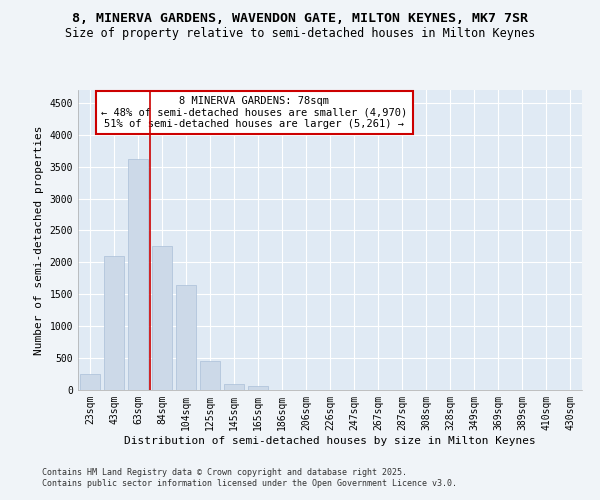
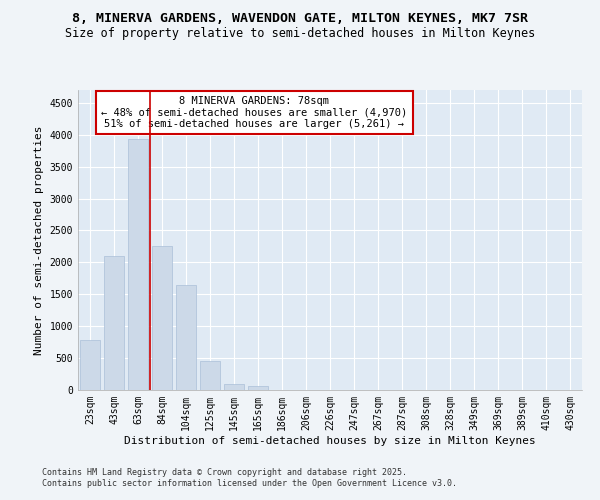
23sqm: 250 -> 780
63sqm: 3620 -> 3940
